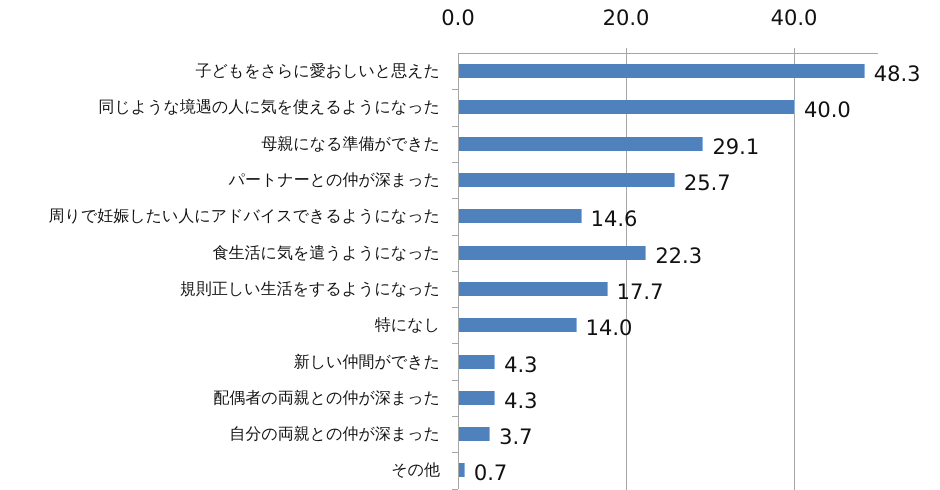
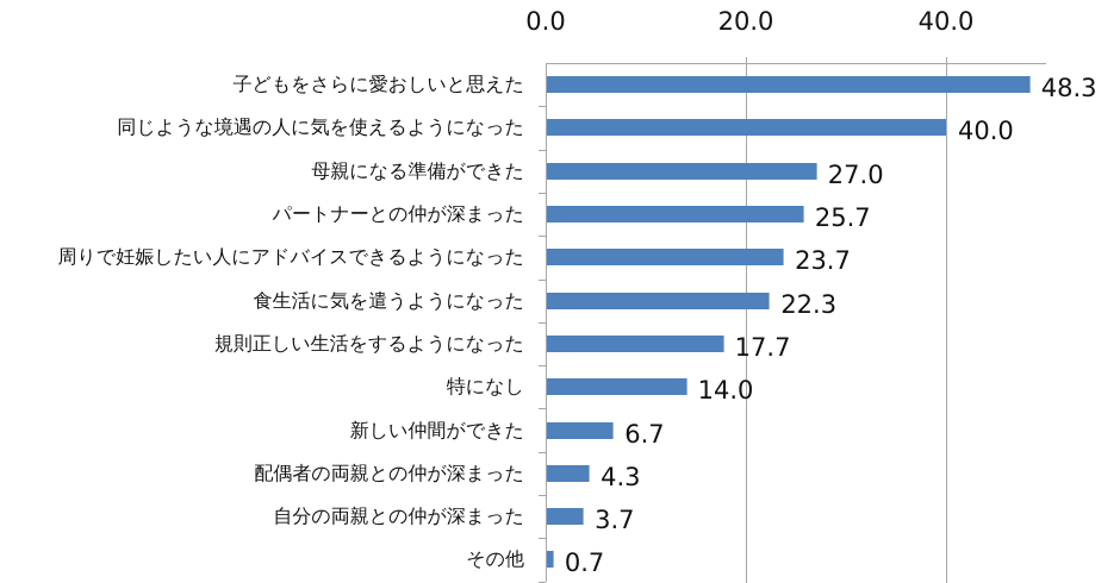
母親になる準備ができた: 29.1 -> 27.0
周りで妊娠したい人にアドバイスできるようになった: 14.6 -> 23.7
新しい仲間ができた: 4.3 -> 6.7
